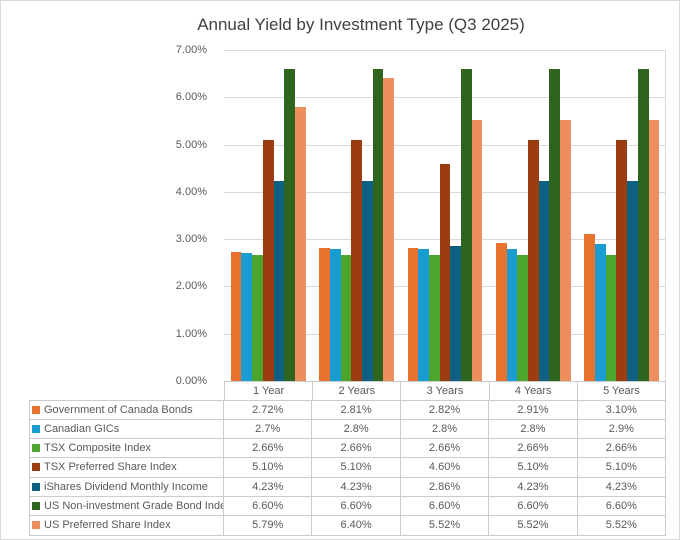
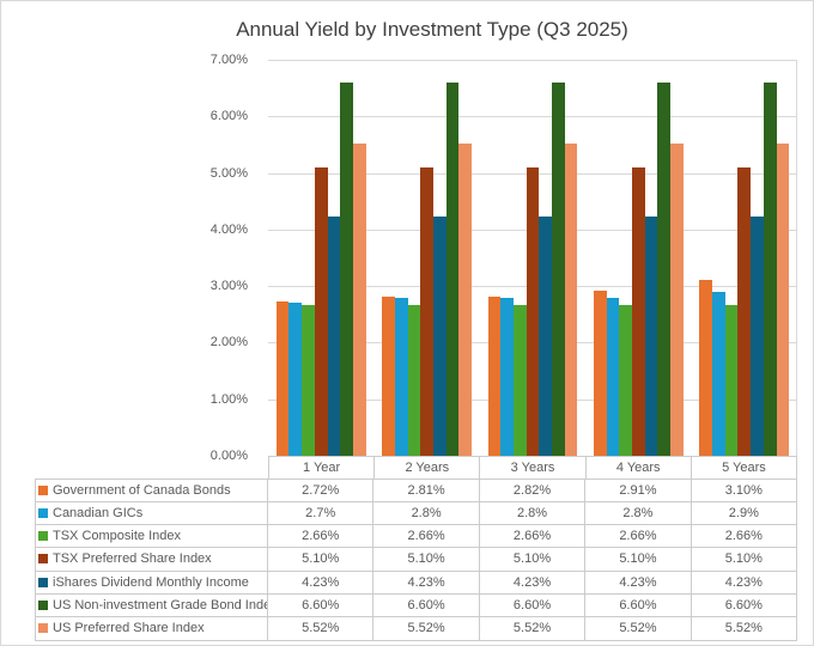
US Preferred Share Index/1 Year: 5.79% -> 5.52%
US Preferred Share Index/2 Years: 6.40% -> 5.52%
TSX Preferred Share Index/3 Years: 4.60% -> 5.10%
iShares Dividend Monthly Income/3 Years: 2.86% -> 4.23%
